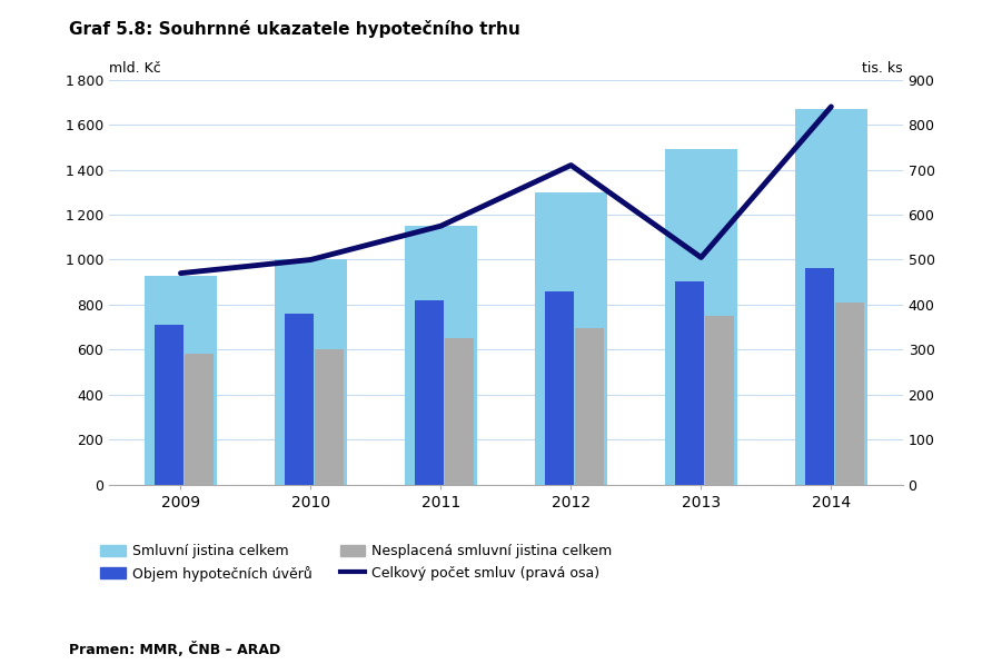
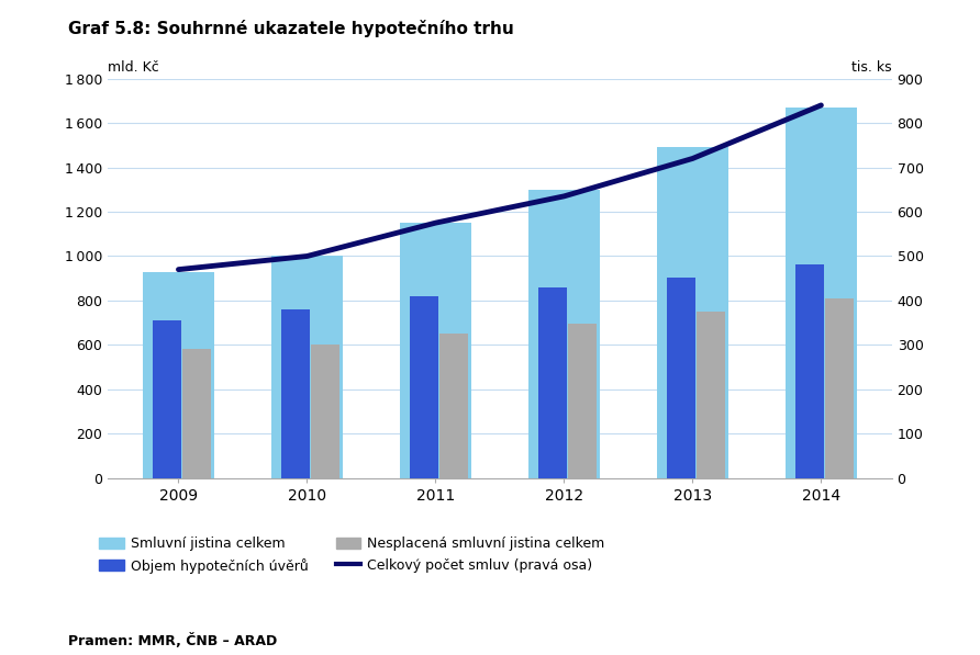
Celkový počet smluv (pravá osa)/2012: 710 -> 635
Celkový počet smluv (pravá osa)/2013: 505 -> 720
